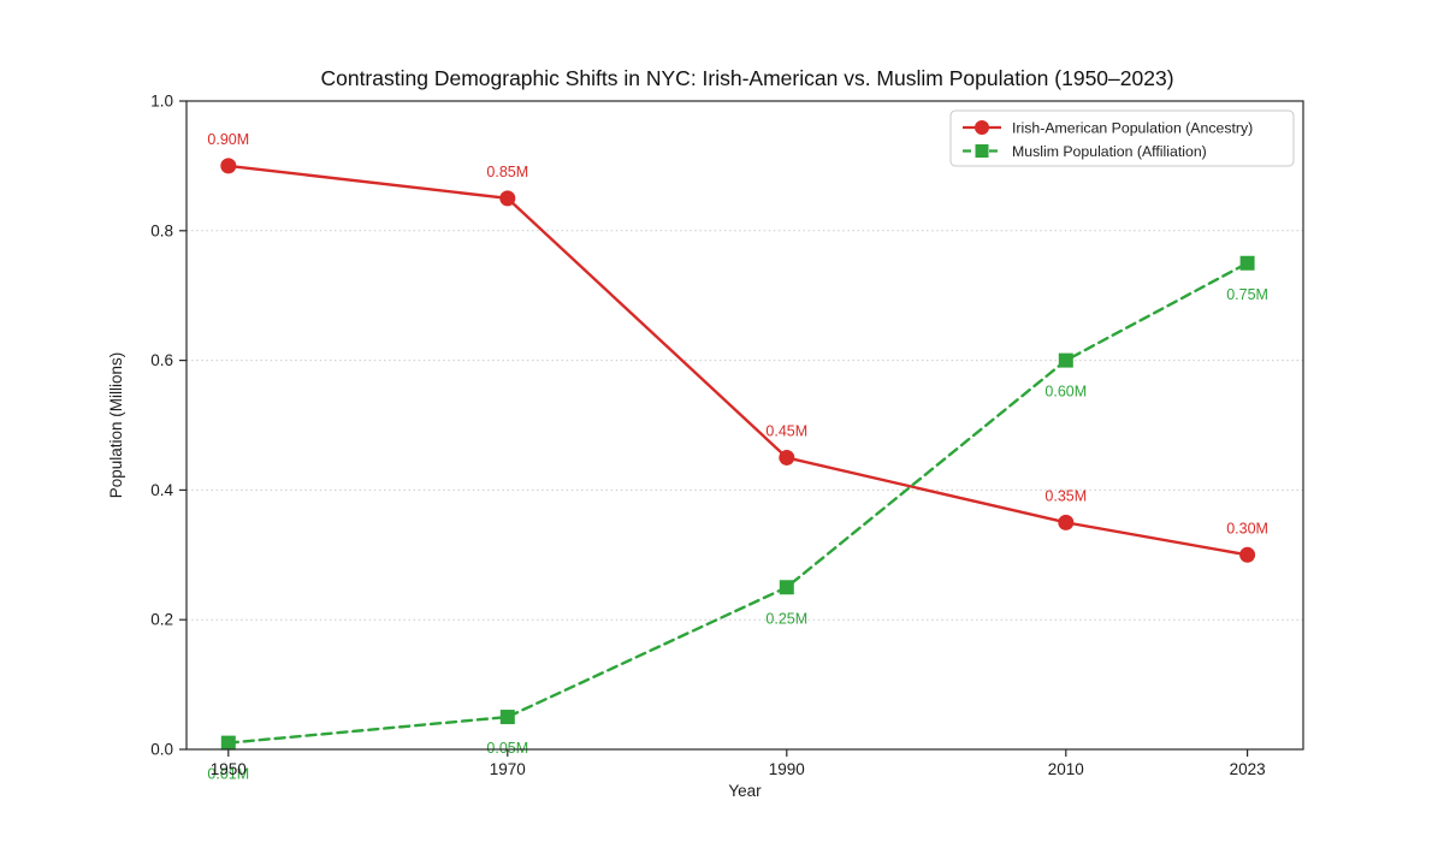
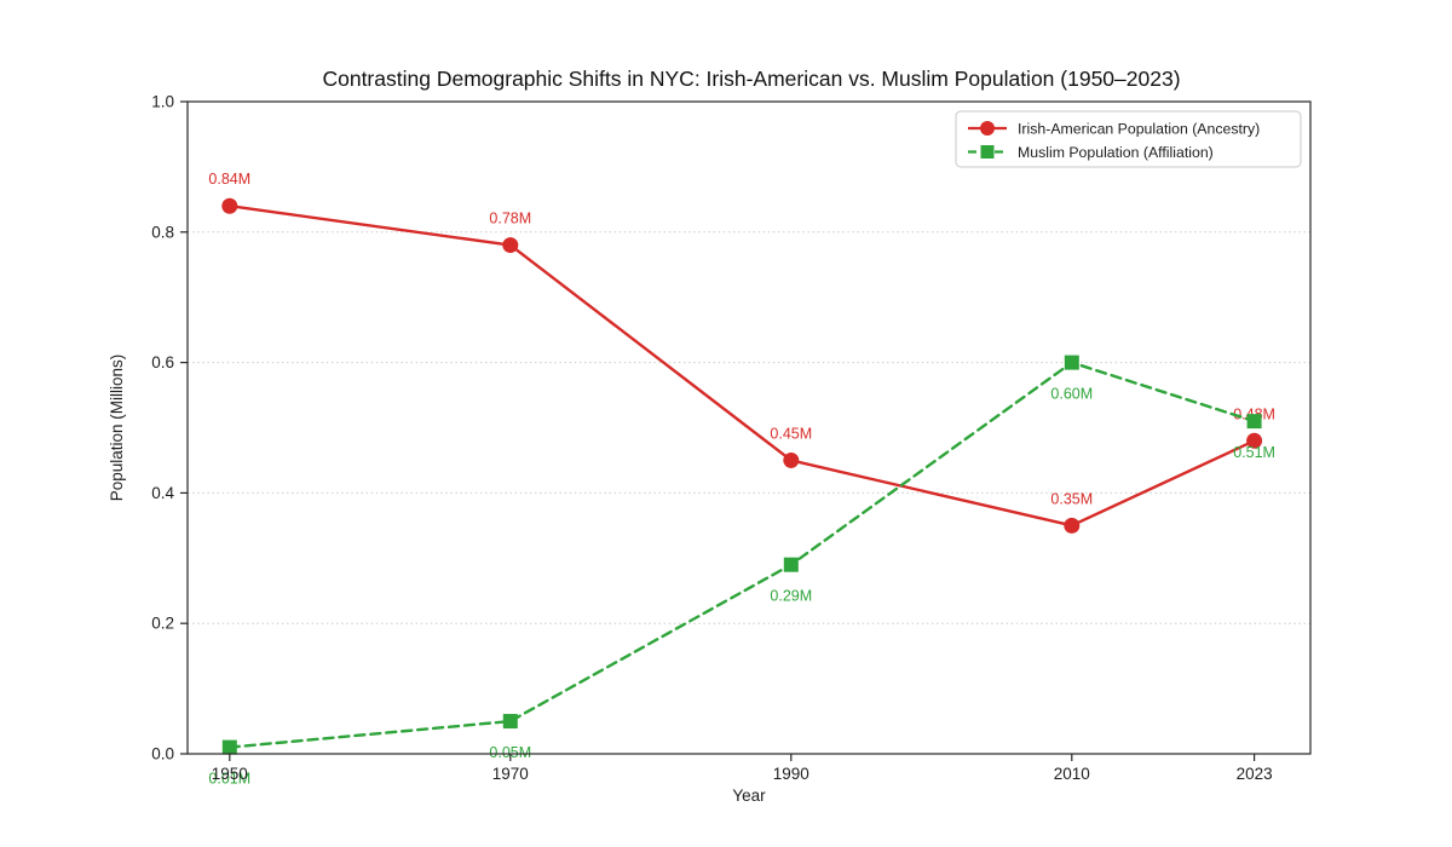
Irish-American Population (Ancestry)/1950: 0.90M -> 0.84M
Irish-American Population (Ancestry)/1970: 0.85M -> 0.78M
Muslim Population (Affiliation)/1990: 0.25M -> 0.29M
Irish-American Population (Ancestry)/2023: 0.30M -> 0.48M
Muslim Population (Affiliation)/2023: 0.75M -> 0.51M
